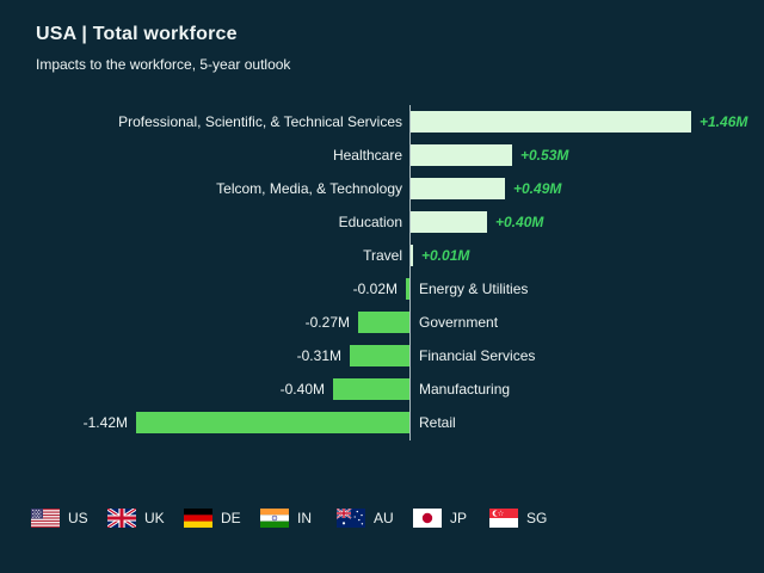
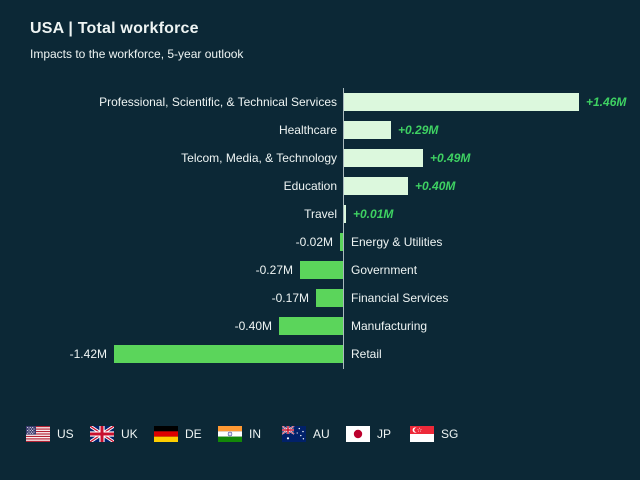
Healthcare: +0.53M -> +0.29M
Financial Services: -0.31M -> -0.17M
